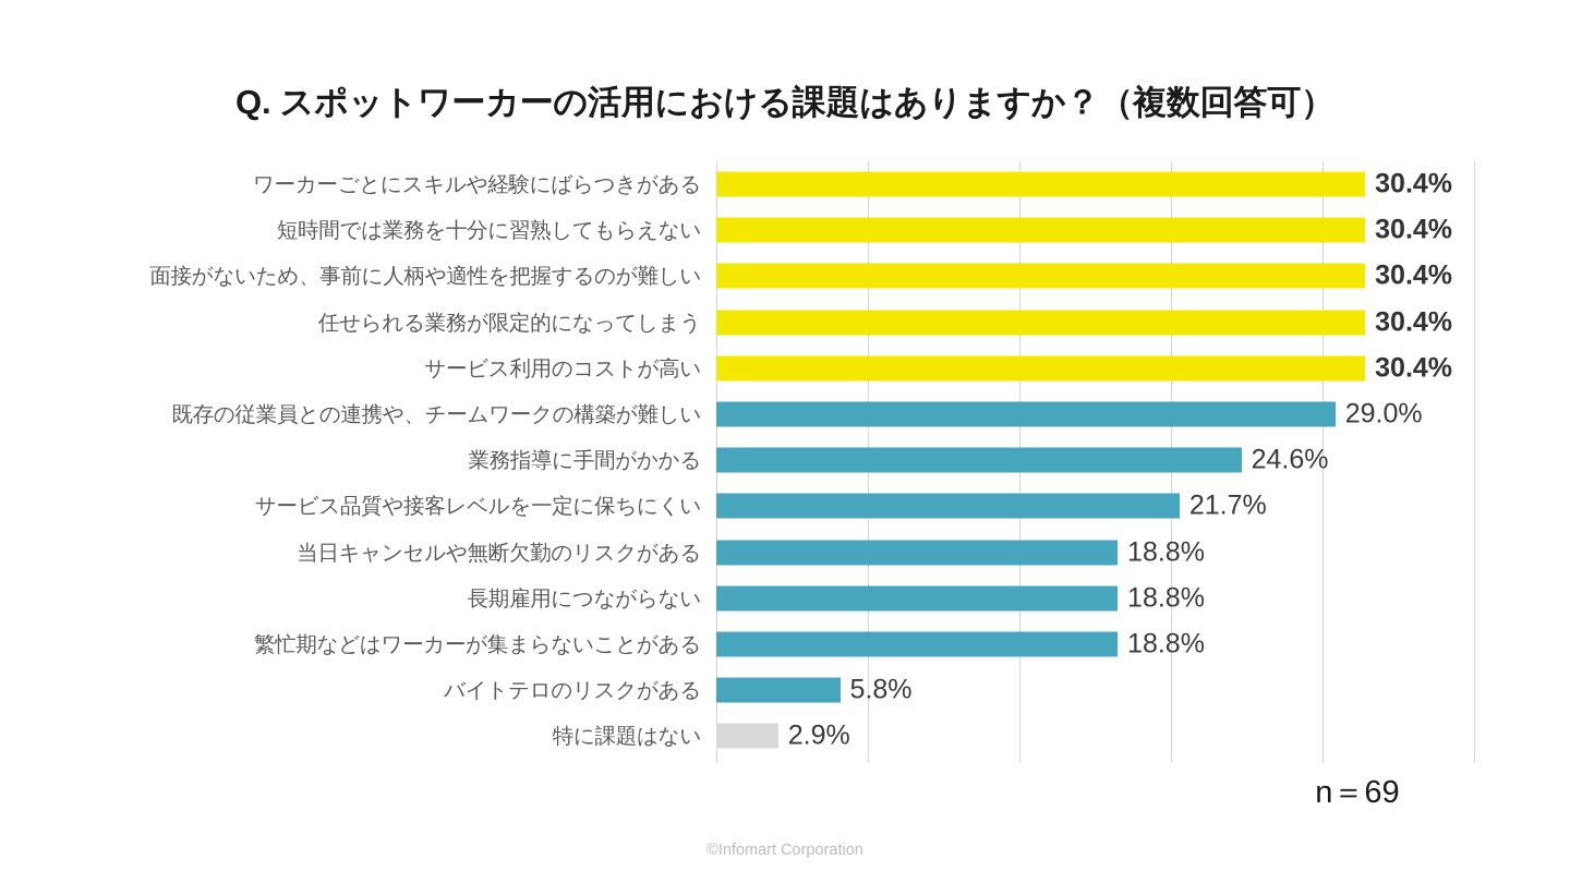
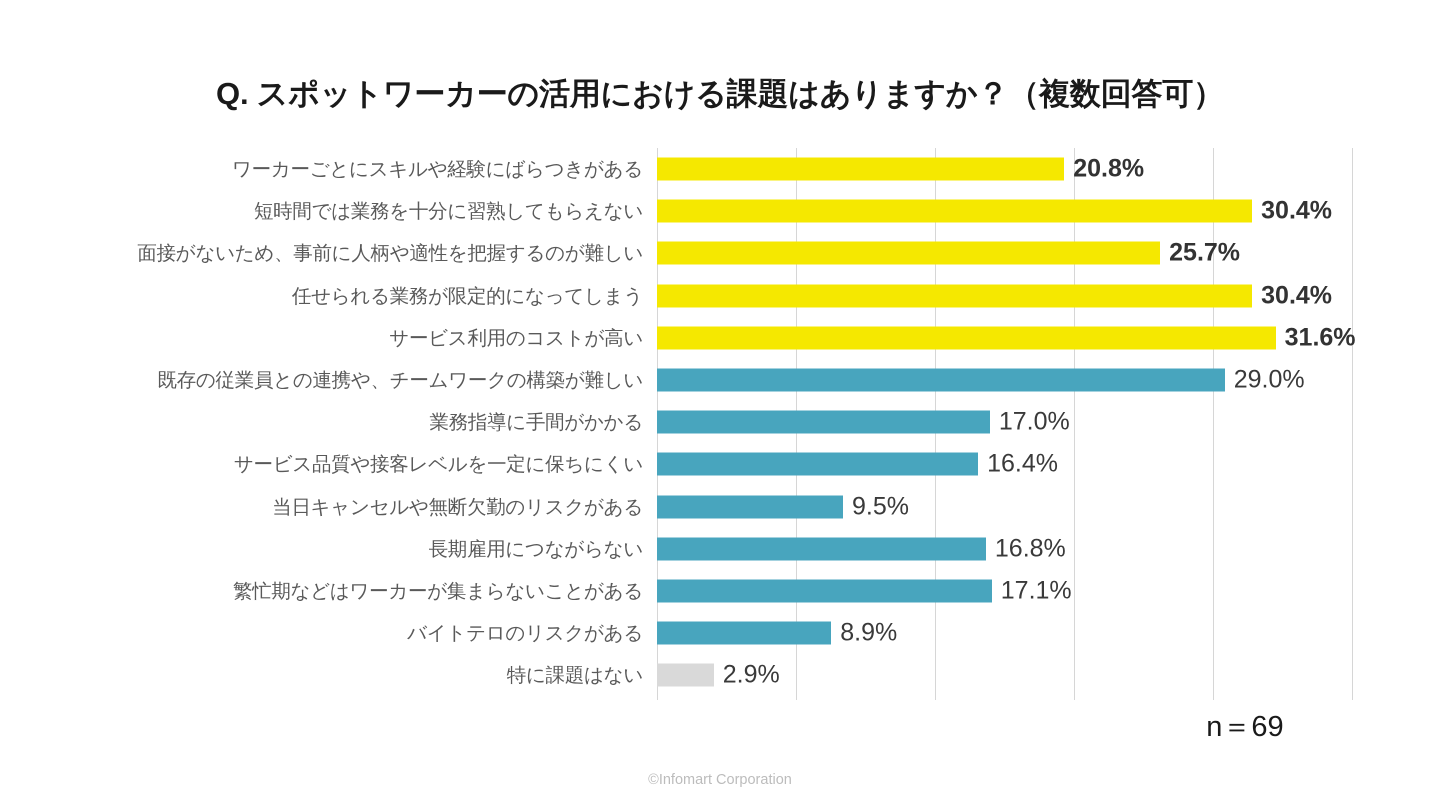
ワーカーごとにスキルや経験にばらつきがある: 30.4% -> 20.8%
面接がないため、事前に人柄や適性を把握するのが難しい: 30.4% -> 25.7%
サービス利用のコストが高い: 30.4% -> 31.6%
業務指導に手間がかかる: 24.6% -> 17.0%
サービス品質や接客レベルを一定に保ちにくい: 21.7% -> 16.4%
当日キャンセルや無断欠勤のリスクがある: 18.8% -> 9.5%
長期雇用につながらない: 18.8% -> 16.8%
繁忙期などはワーカーが集まらないことがある: 18.8% -> 17.1%
バイトテロのリスクがある: 5.8% -> 8.9%
